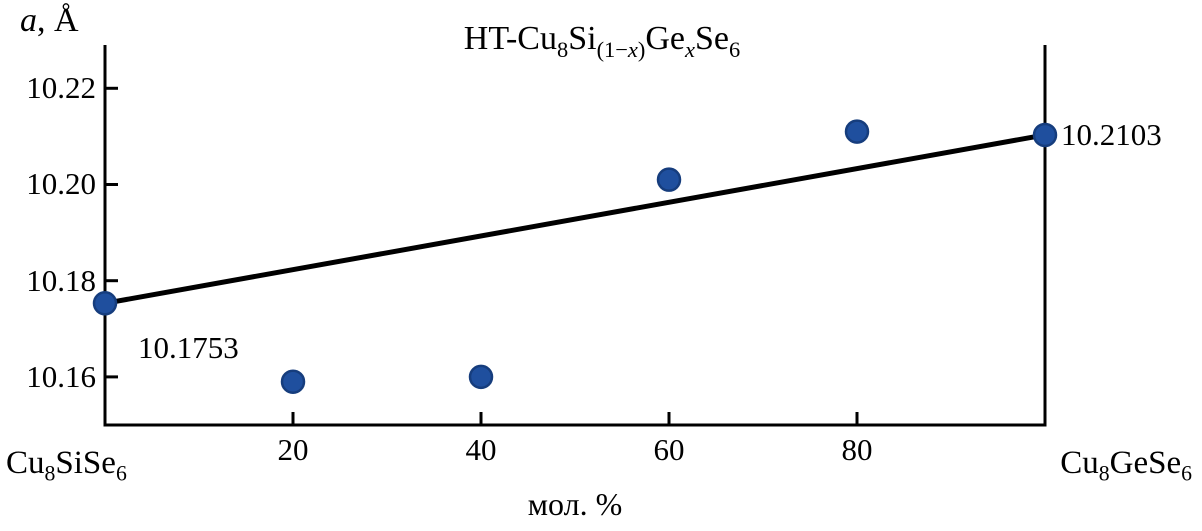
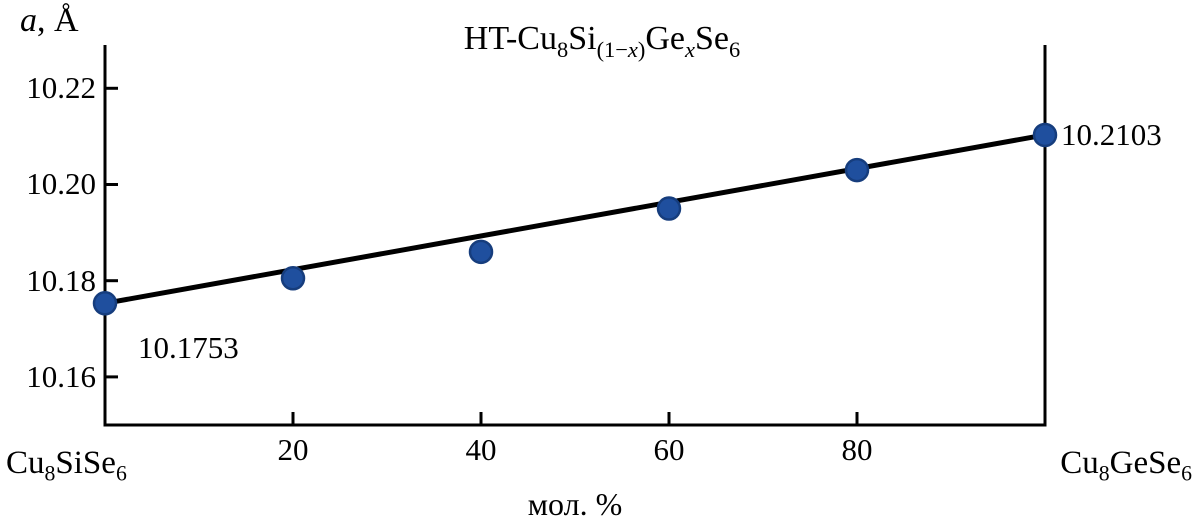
20: 10.159 -> 10.181
40: 10.160 -> 10.186
60: 10.201 -> 10.195
80: 10.211 -> 10.203
